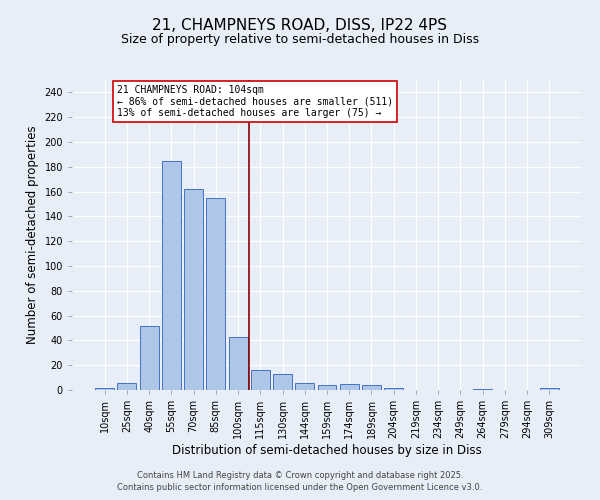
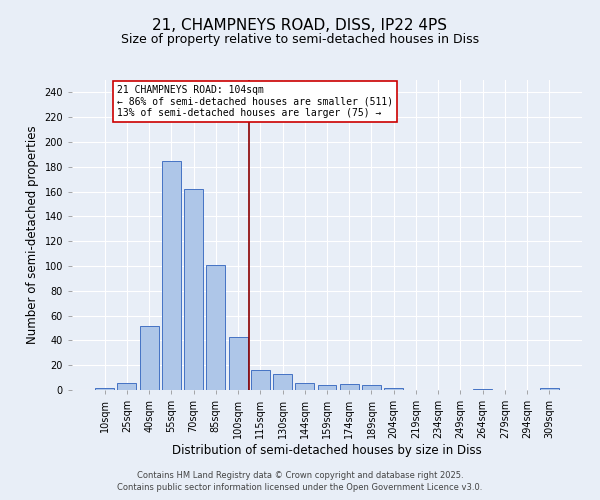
85sqm: 155 -> 101
